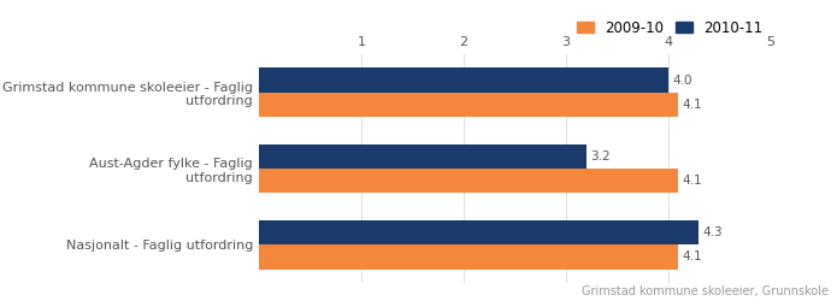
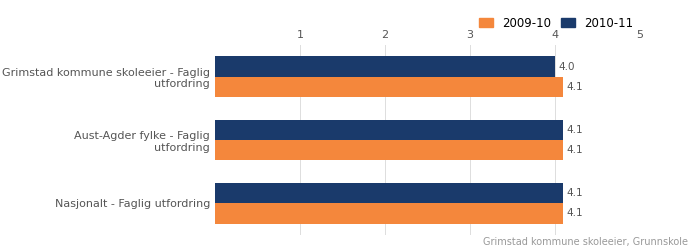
2010-11/Aust-Agder fylke - Faglig utfordring: 3.2 -> 4.1
2010-11/Nasjonalt - Faglig utfordring: 4.3 -> 4.1
